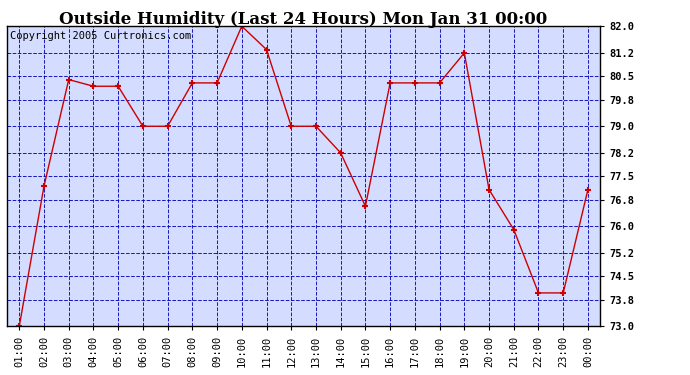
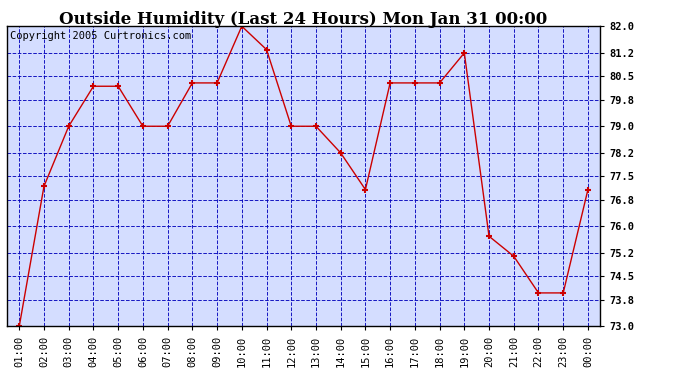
03:00: 80.4 -> 79.0
15:00: 76.6 -> 77.1
20:00: 77.1 -> 75.7
21:00: 75.9 -> 75.1
